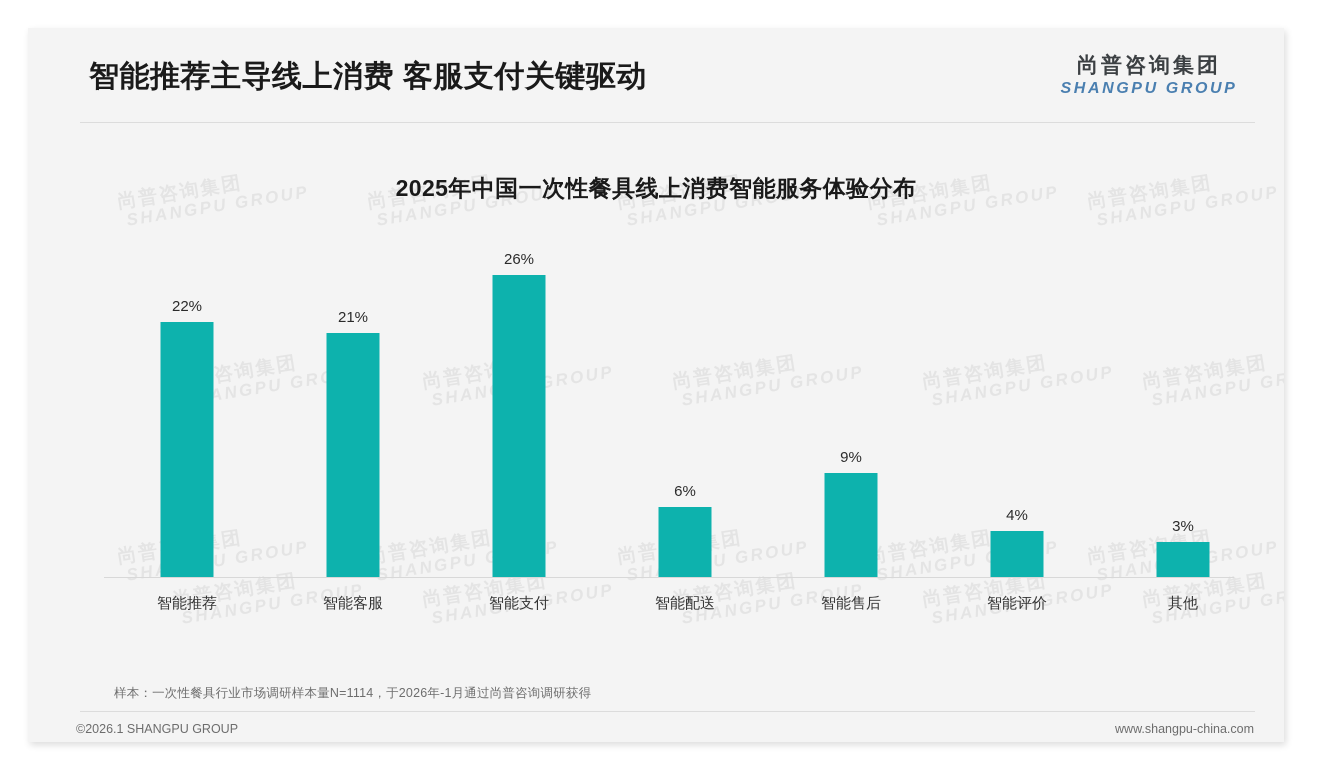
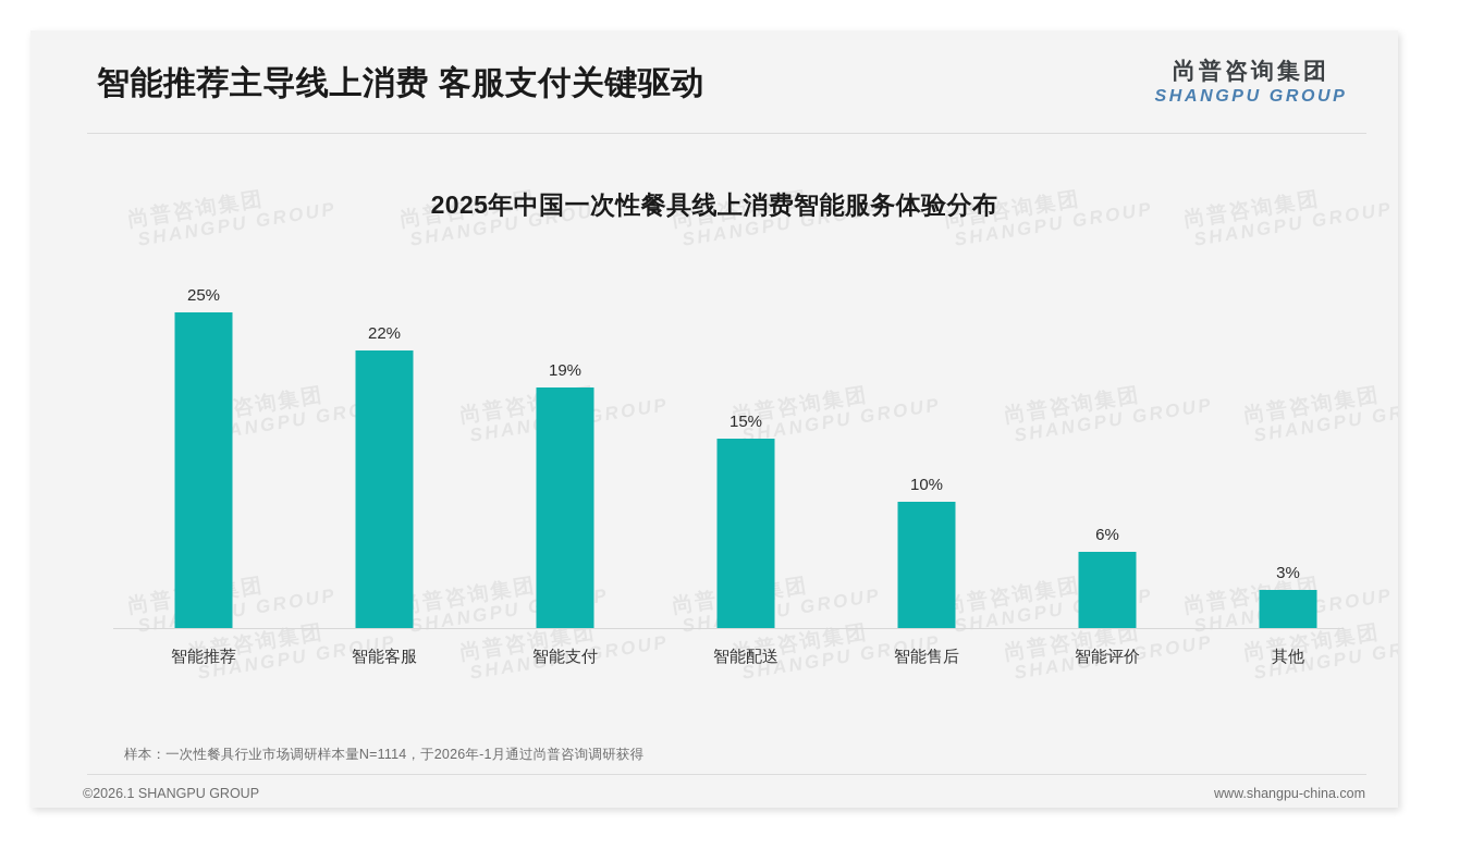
智能推荐: 22% -> 25%
智能客服: 21% -> 22%
智能支付: 26% -> 19%
智能配送: 6% -> 15%
智能售后: 9% -> 10%
智能评价: 4% -> 6%
